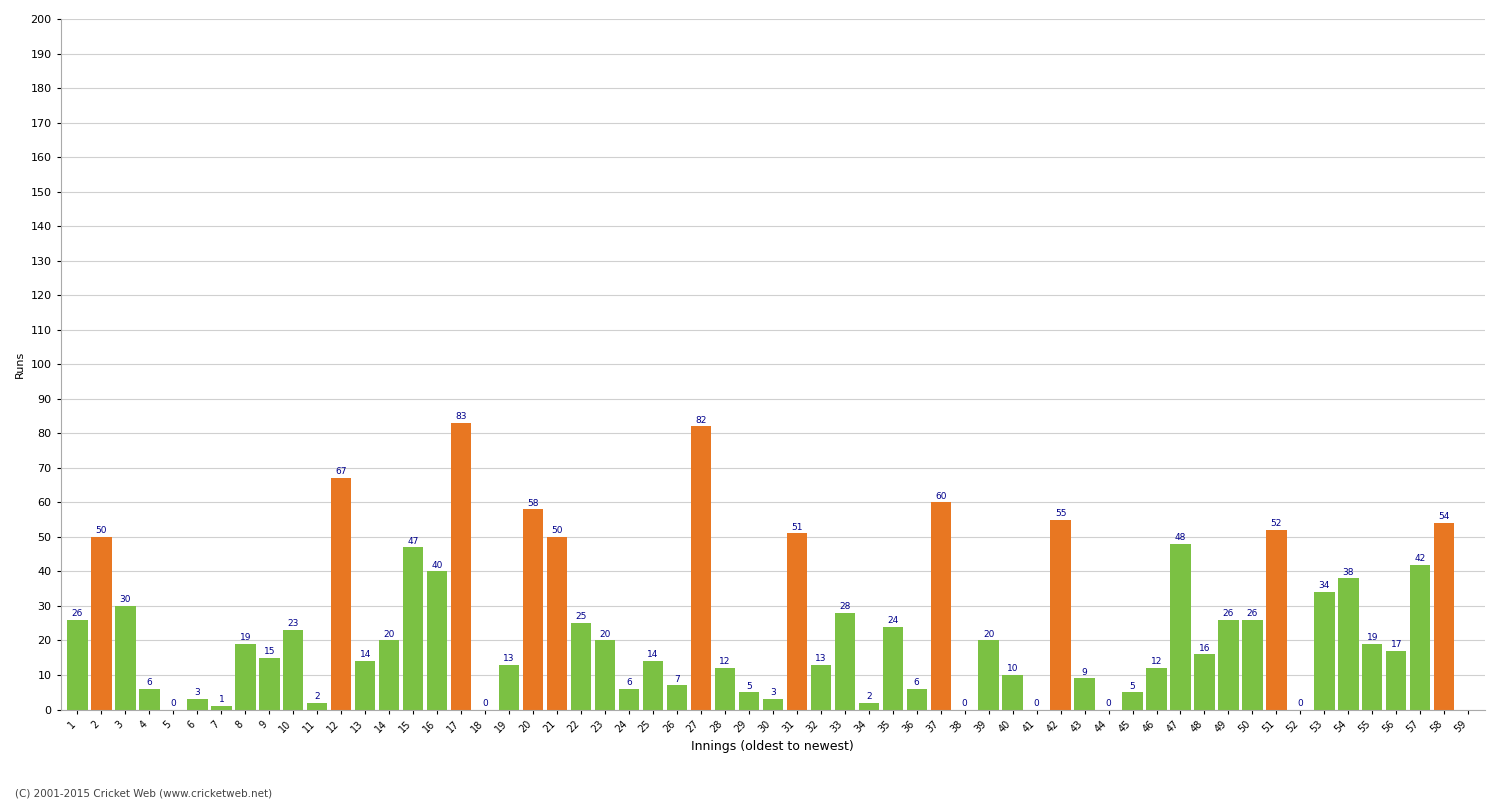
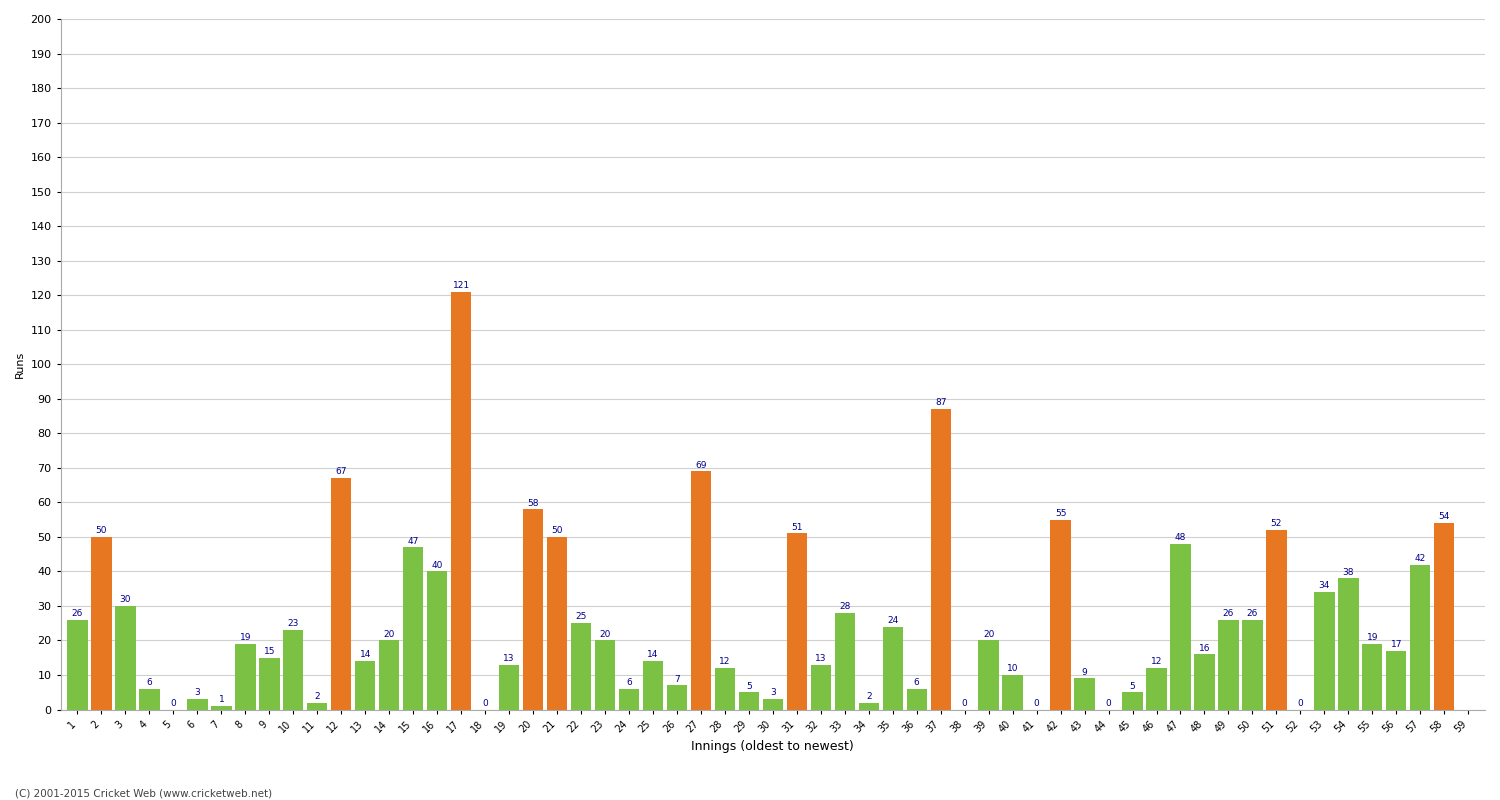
17: 83 -> 121
27: 82 -> 69
37: 60 -> 87
